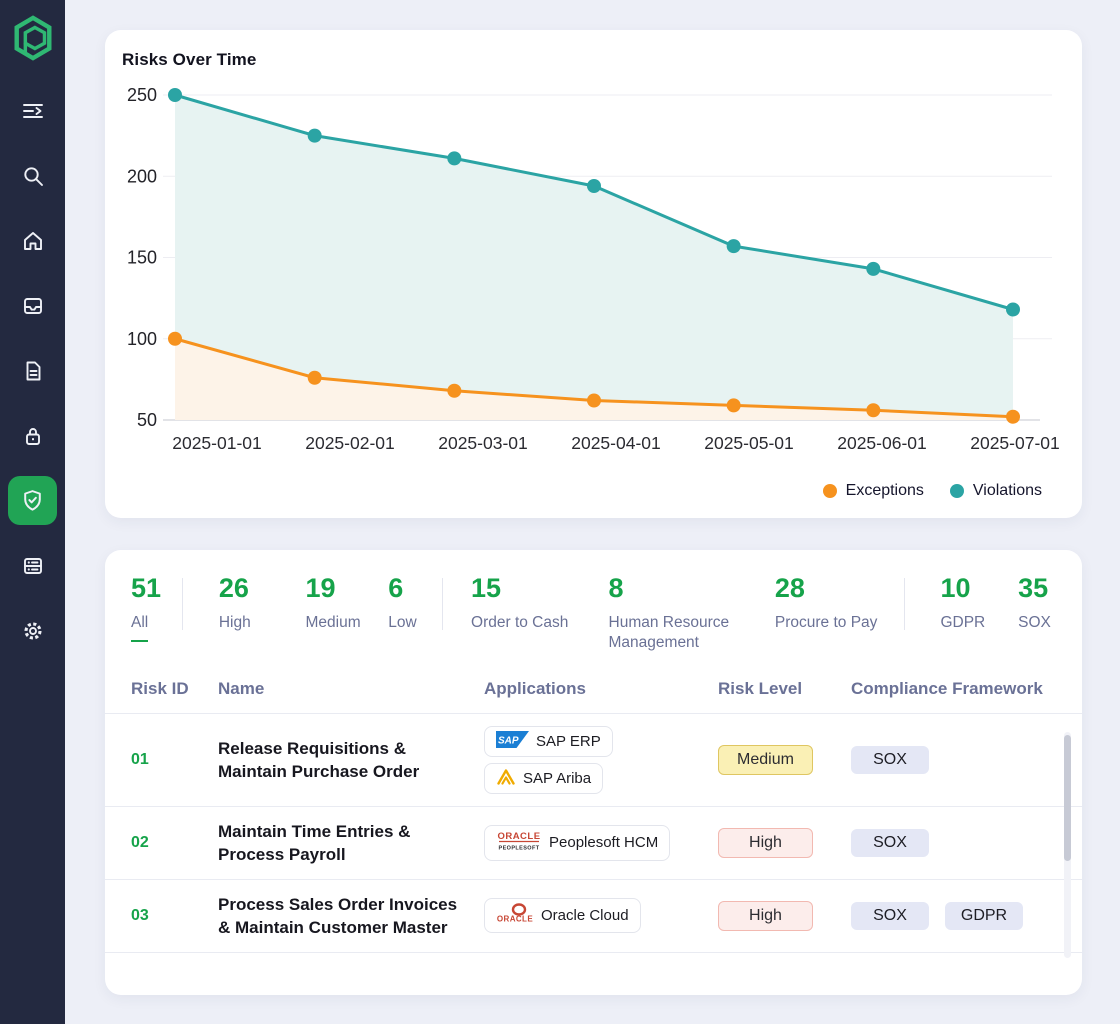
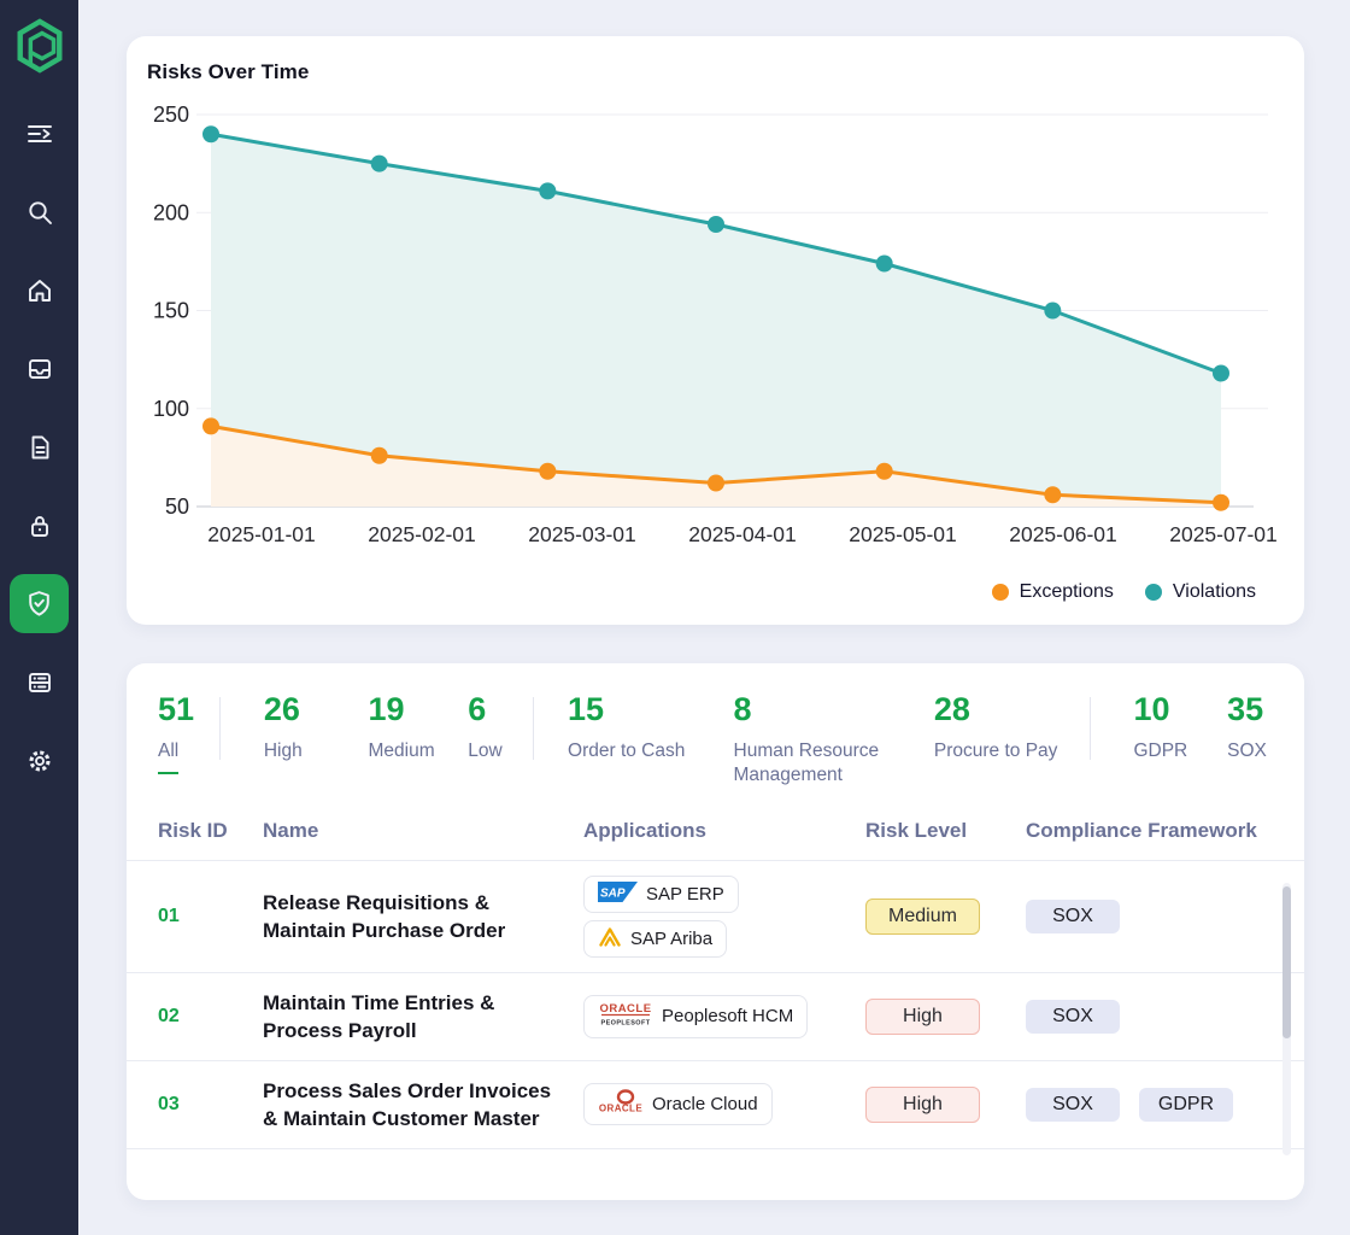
Violations/2025-01-01: 250 -> 240
Exceptions/2025-01-01: 100 -> 91
Violations/2025-05-01: 157 -> 174
Exceptions/2025-05-01: 59 -> 68
Violations/2025-06-01: 143 -> 150
